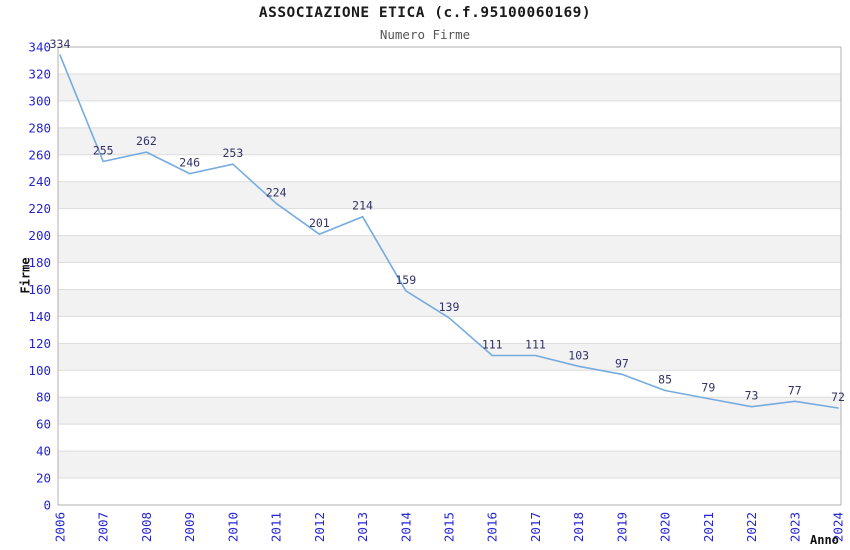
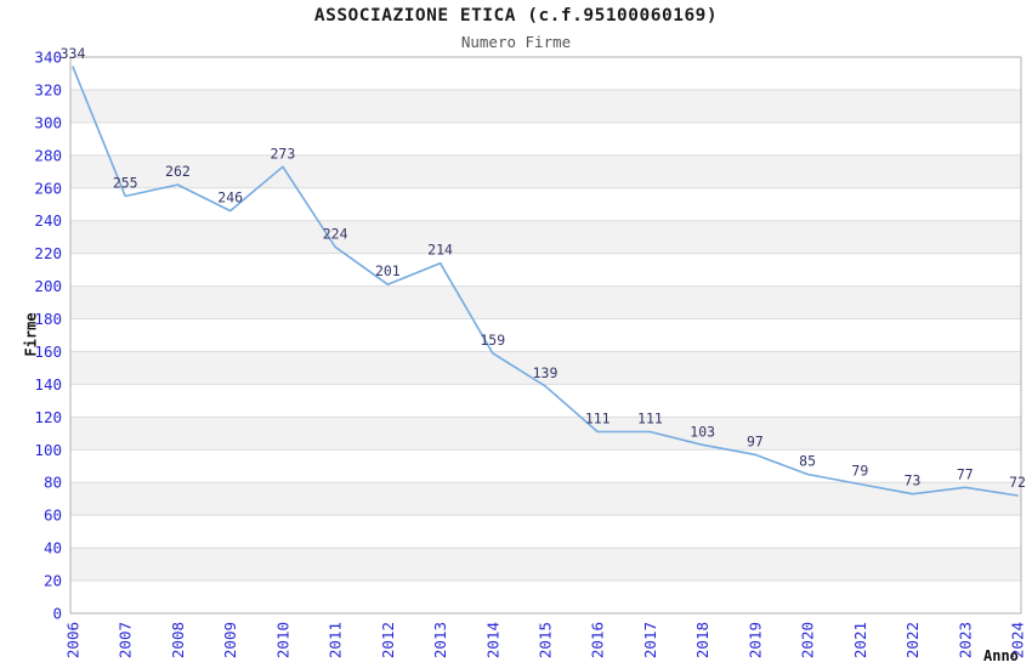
2010: 253 -> 273
